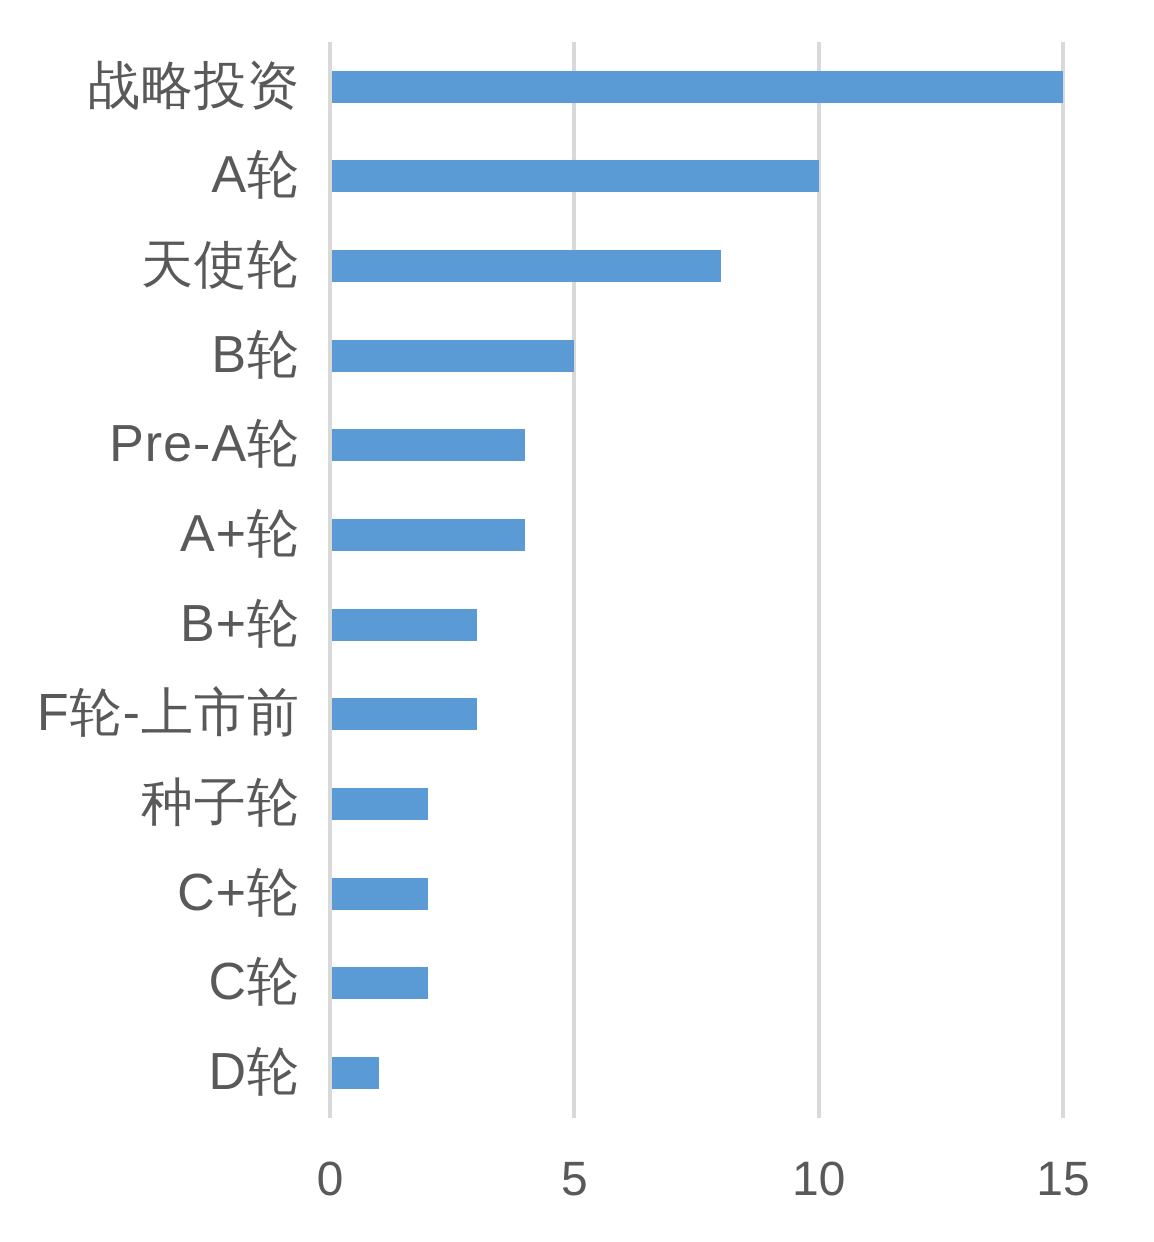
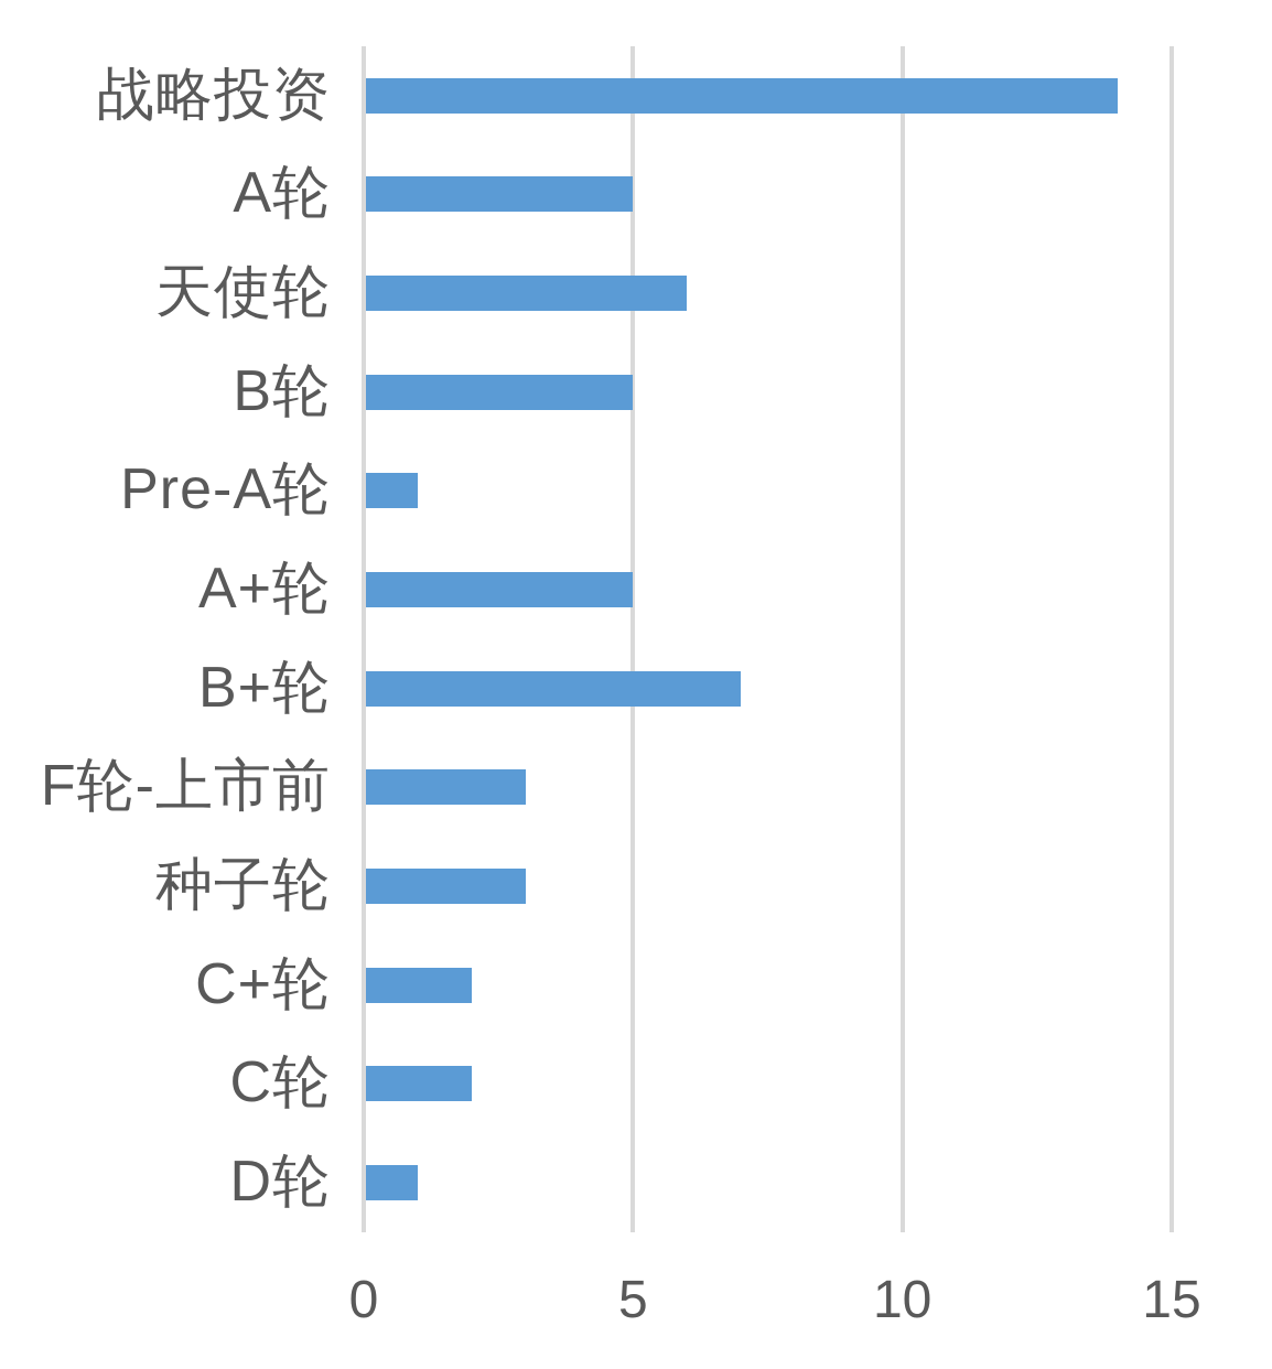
战略投资: 15 -> 14
A轮: 10 -> 5
天使轮: 8 -> 6
Pre-A轮: 4 -> 1
A+轮: 4 -> 5
B+轮: 3 -> 7
种子轮: 2 -> 3
